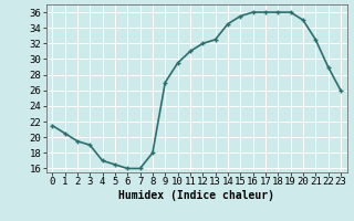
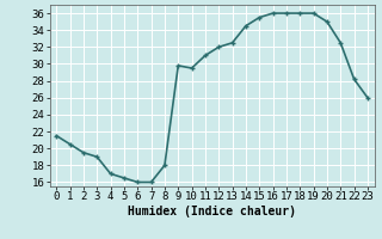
9: 27.0 -> 29.8
22: 29.0 -> 28.2
